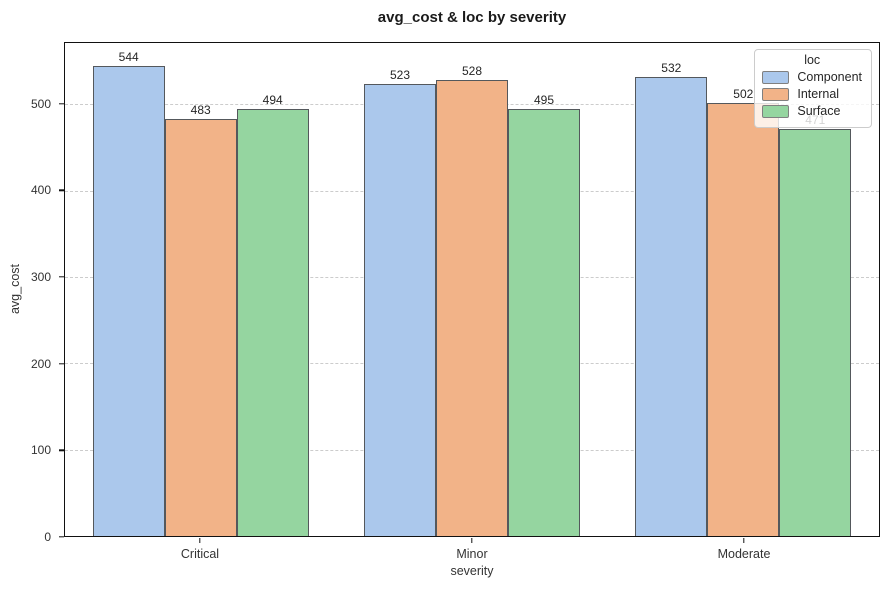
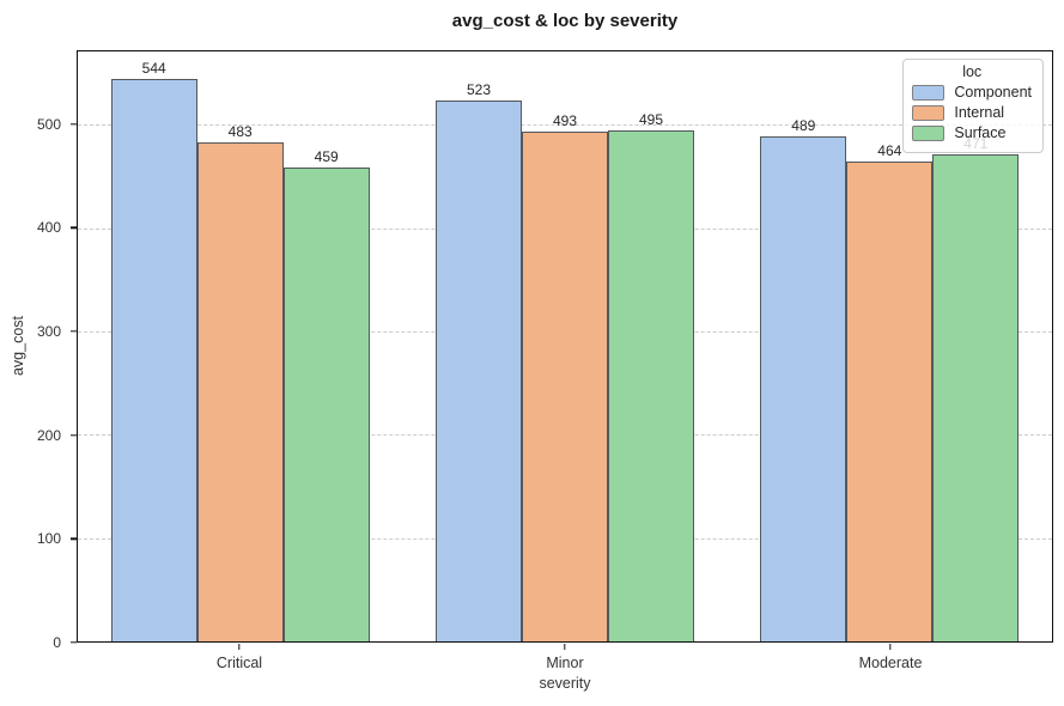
Surface/Critical: 494 -> 459
Internal/Minor: 528 -> 493
Component/Moderate: 532 -> 489
Internal/Moderate: 502 -> 464
